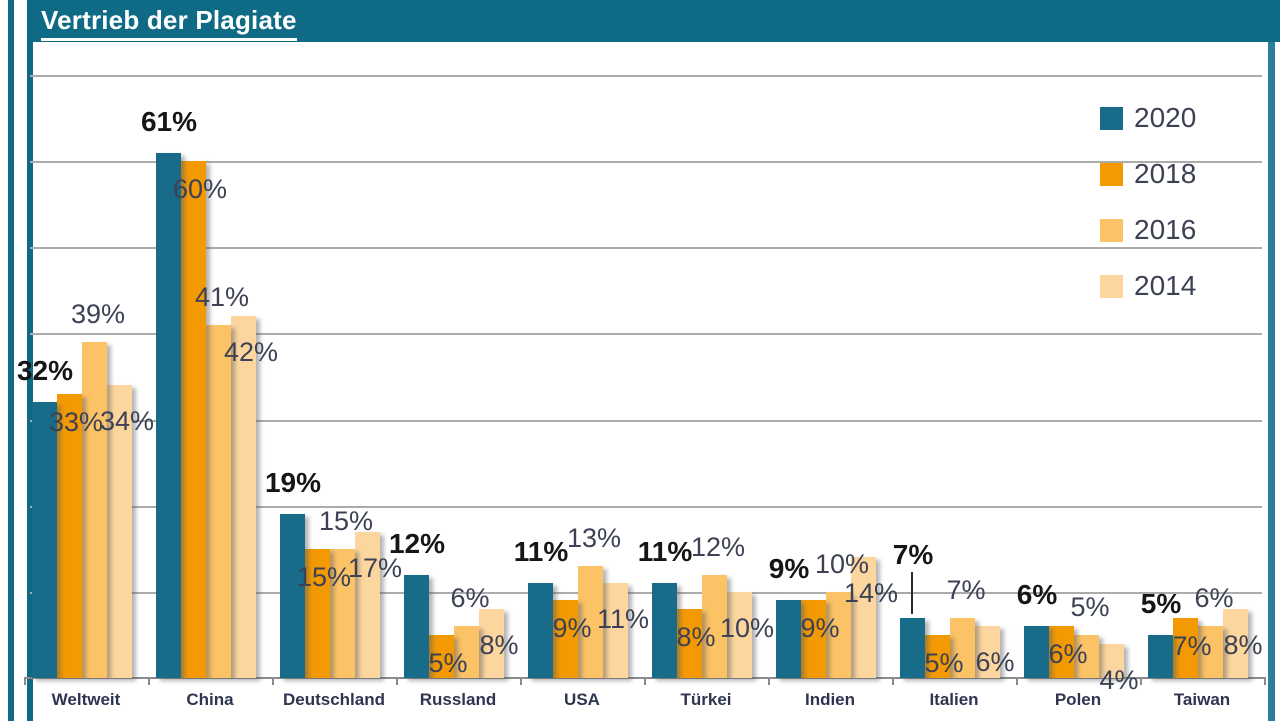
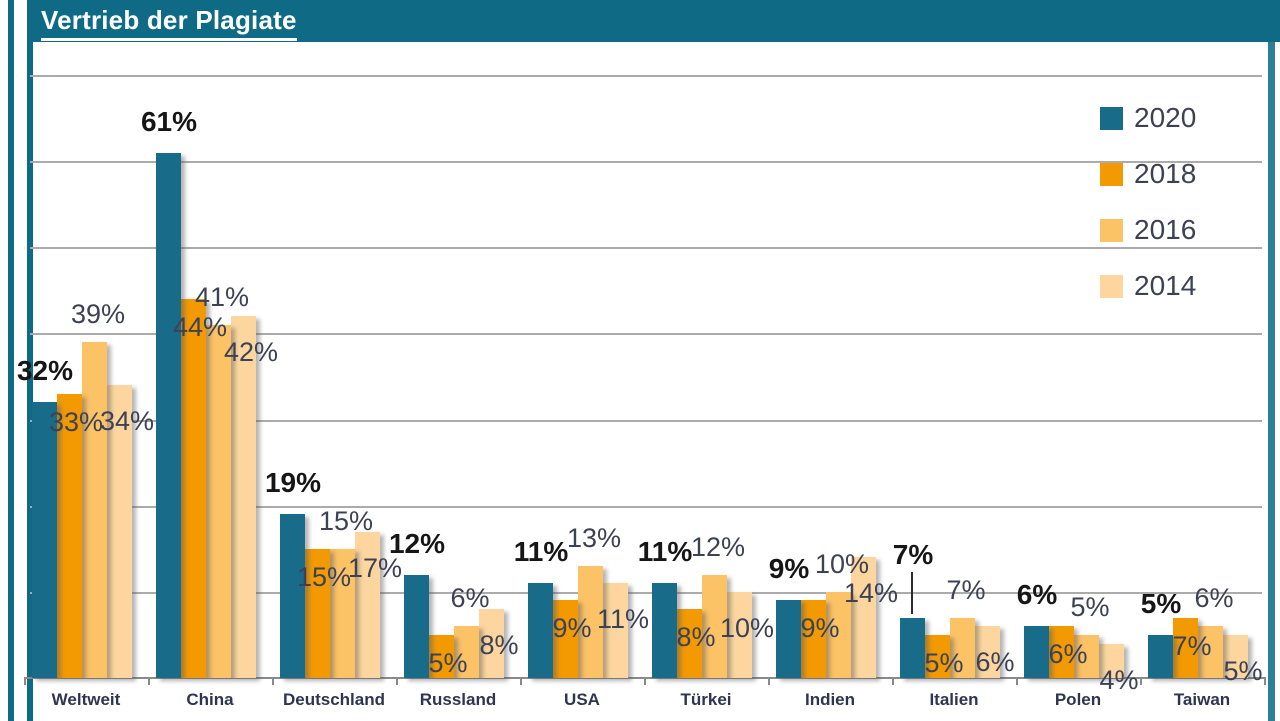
2018/China: 60% -> 44%
2014/Taiwan: 8% -> 5%
